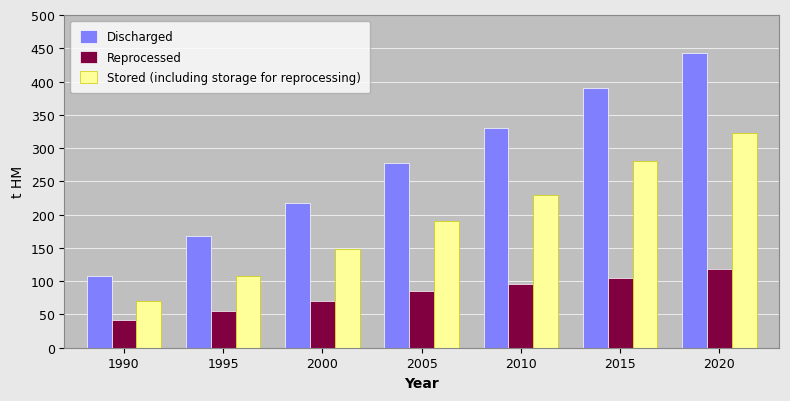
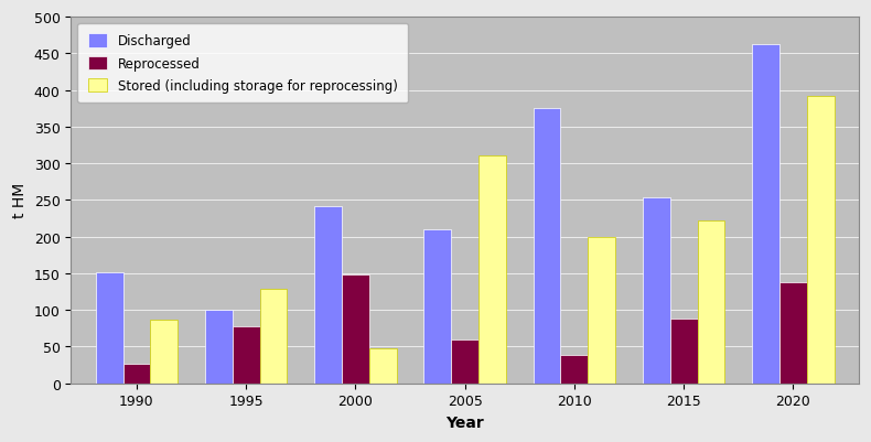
Discharged/1990: 108 -> 152
Reprocessed/1990: 42 -> 26
Stored (including storage for reprocessing)/1990: 70 -> 86
Discharged/1995: 168 -> 100
Reprocessed/1995: 55 -> 78
Stored (including storage for reprocessing)/1995: 107 -> 128
Discharged/2000: 218 -> 242
Reprocessed/2000: 70 -> 148
Stored (including storage for reprocessing)/2000: 148 -> 48
Discharged/2005: 278 -> 210
Reprocessed/2005: 85 -> 60
Stored (including storage for reprocessing)/2005: 190 -> 310
Discharged/2010: 330 -> 376
Reprocessed/2010: 95 -> 38
Stored (including storage for reprocessing)/2010: 230 -> 200
Discharged/2015: 390 -> 254
Reprocessed/2015: 105 -> 88
Stored (including storage for reprocessing)/2015: 280 -> 222
Discharged/2020: 443 -> 462
Reprocessed/2020: 118 -> 138
Stored (including storage for reprocessing)/2020: 323 -> 392
